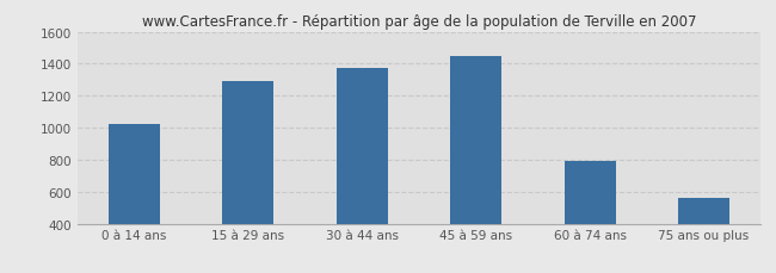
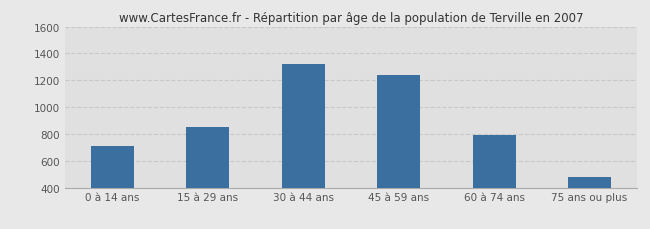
0 à 14 ans: 1020 -> 710
15 à 29 ans: 1300 -> 850
30 à 44 ans: 1370 -> 1320
45 à 59 ans: 1450 -> 1240
75 ans ou plus: 560 -> 480
